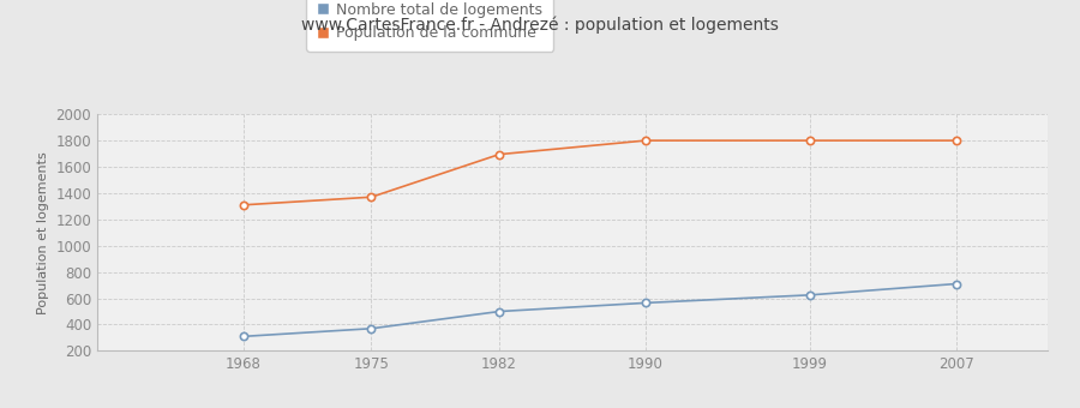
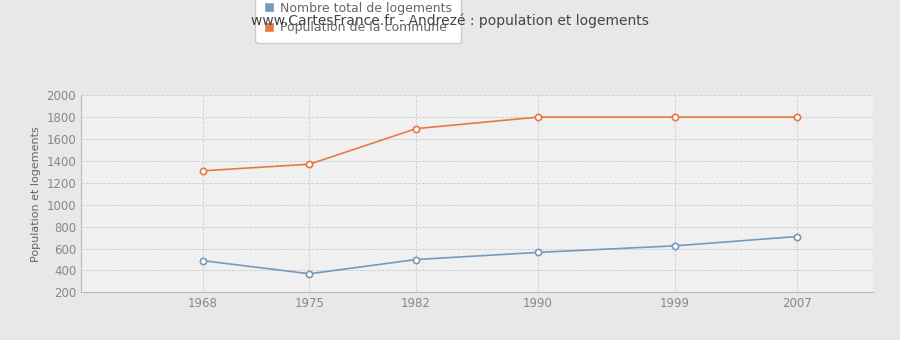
Nombre total de logements/1968: 310 -> 490
